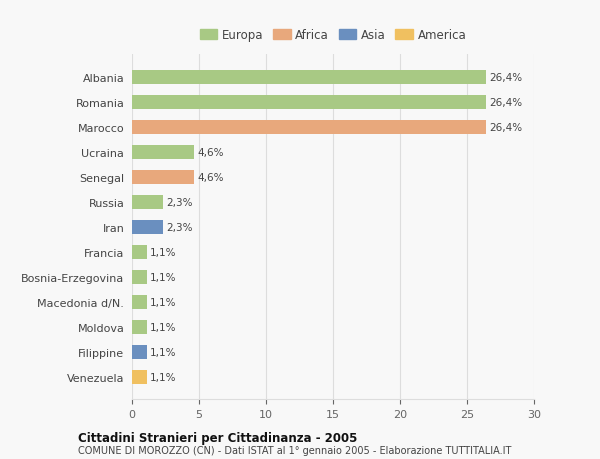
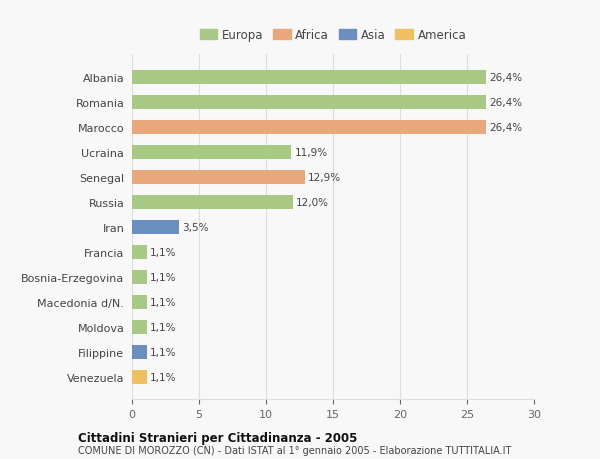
Ucraina: 4,6% -> 11,9%
Senegal: 4,6% -> 12,9%
Russia: 2,3% -> 12,0%
Iran: 2,3% -> 3,5%
